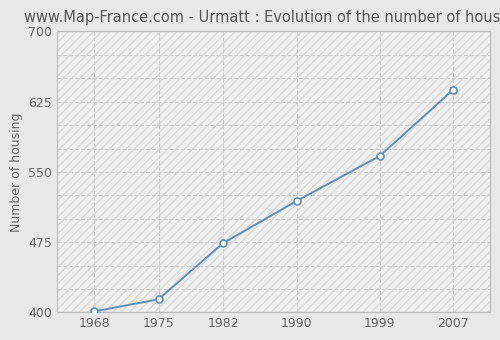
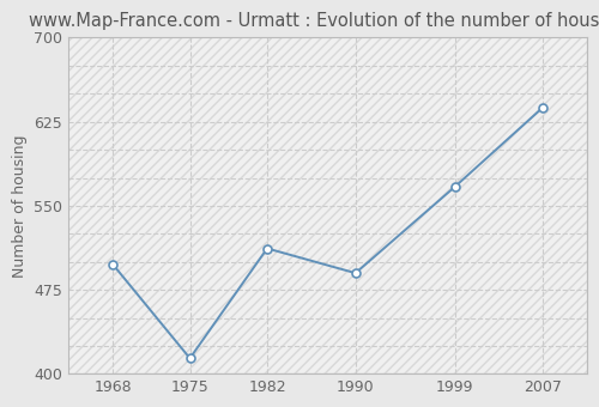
1968: 401 -> 498
1982: 474 -> 512
1990: 519 -> 490
